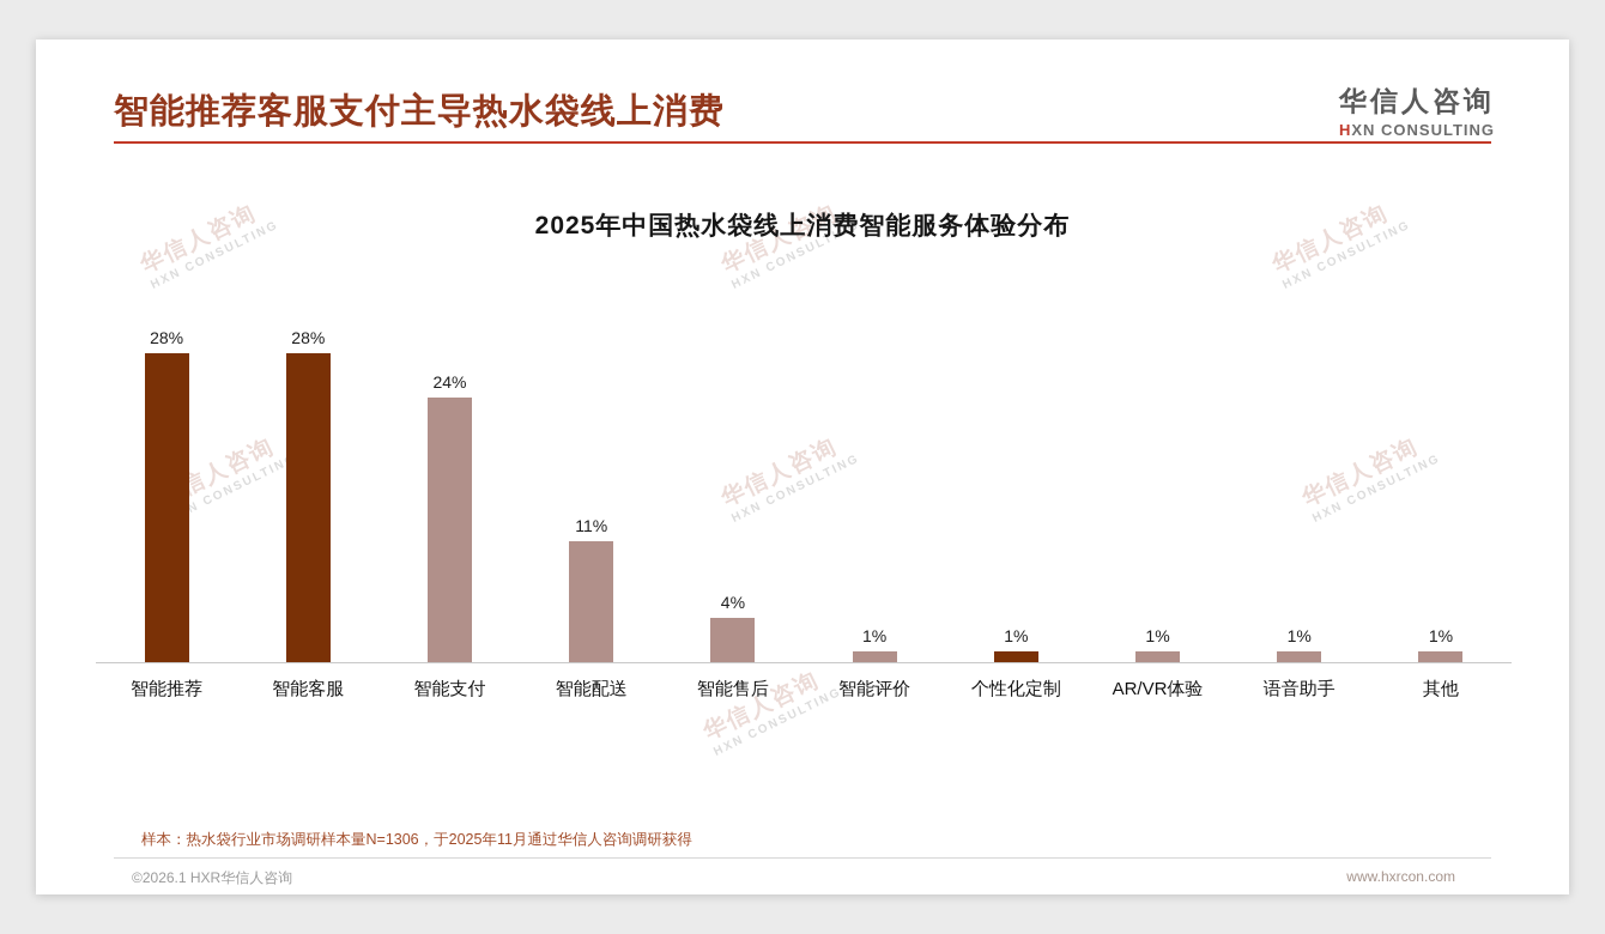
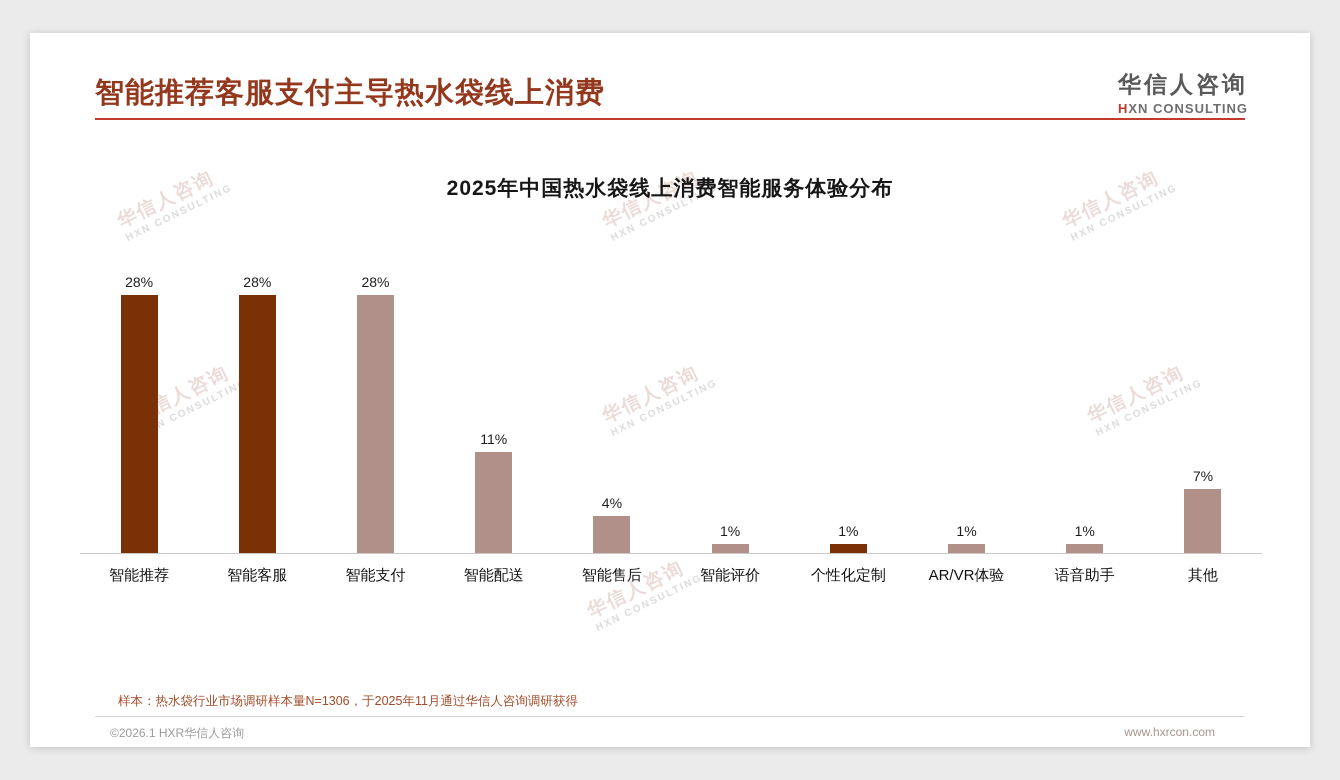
智能支付: 24% -> 28%
其他: 1% -> 7%
